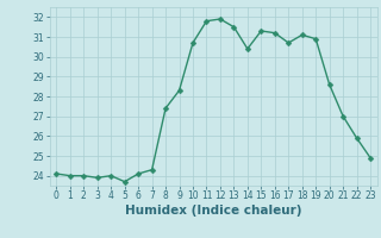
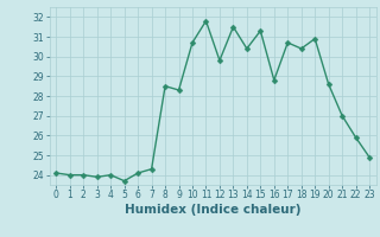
8: 27.4 -> 28.5
12: 31.9 -> 29.8
16: 31.2 -> 28.8
18: 31.1 -> 30.4
